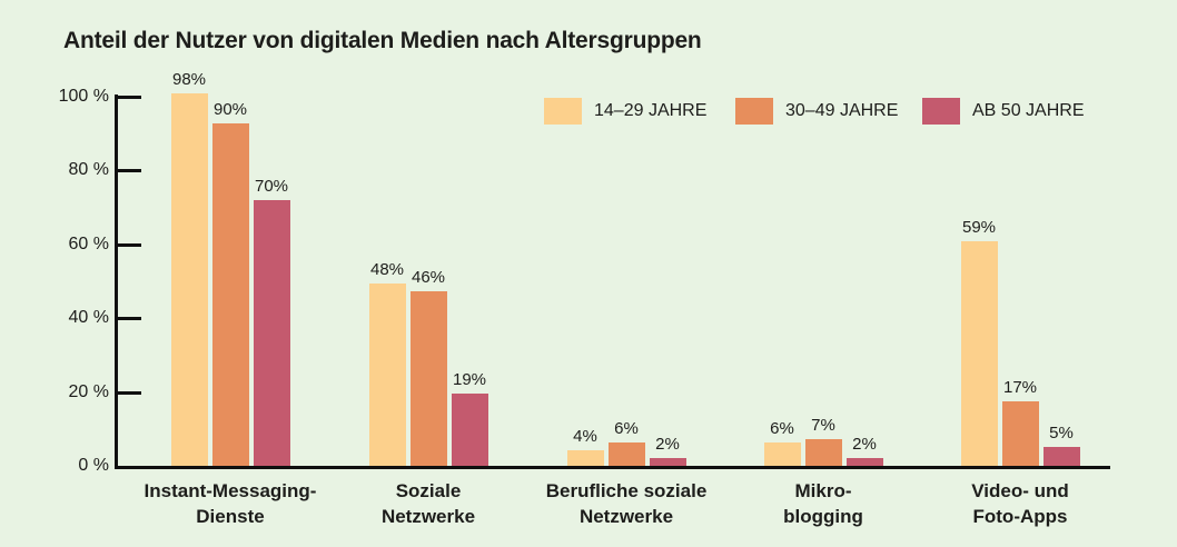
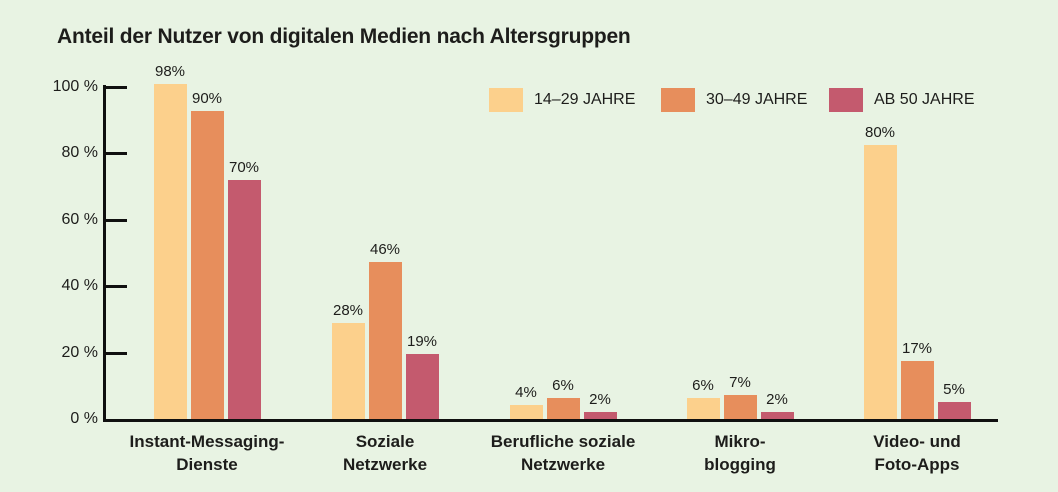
14–29 JAHRE/Soziale Netzwerke: 48% -> 28%
14–29 JAHRE/Video- und Foto-Apps: 59% -> 80%
